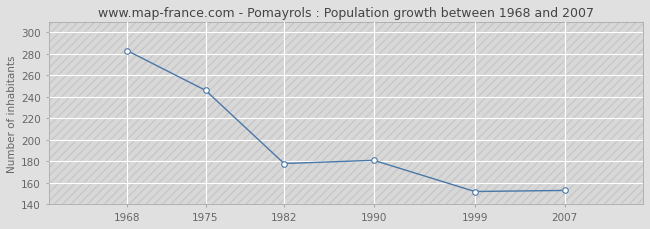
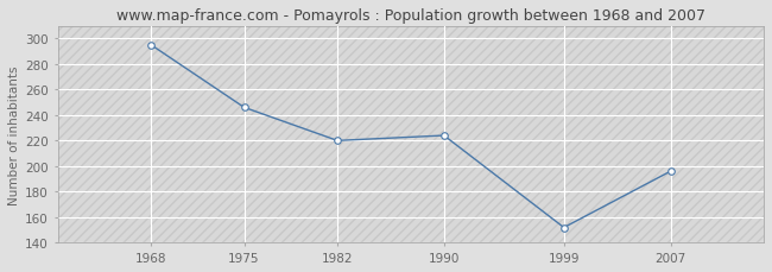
1968: 283 -> 295
1982: 178 -> 220
1990: 181 -> 224
2007: 153 -> 196
